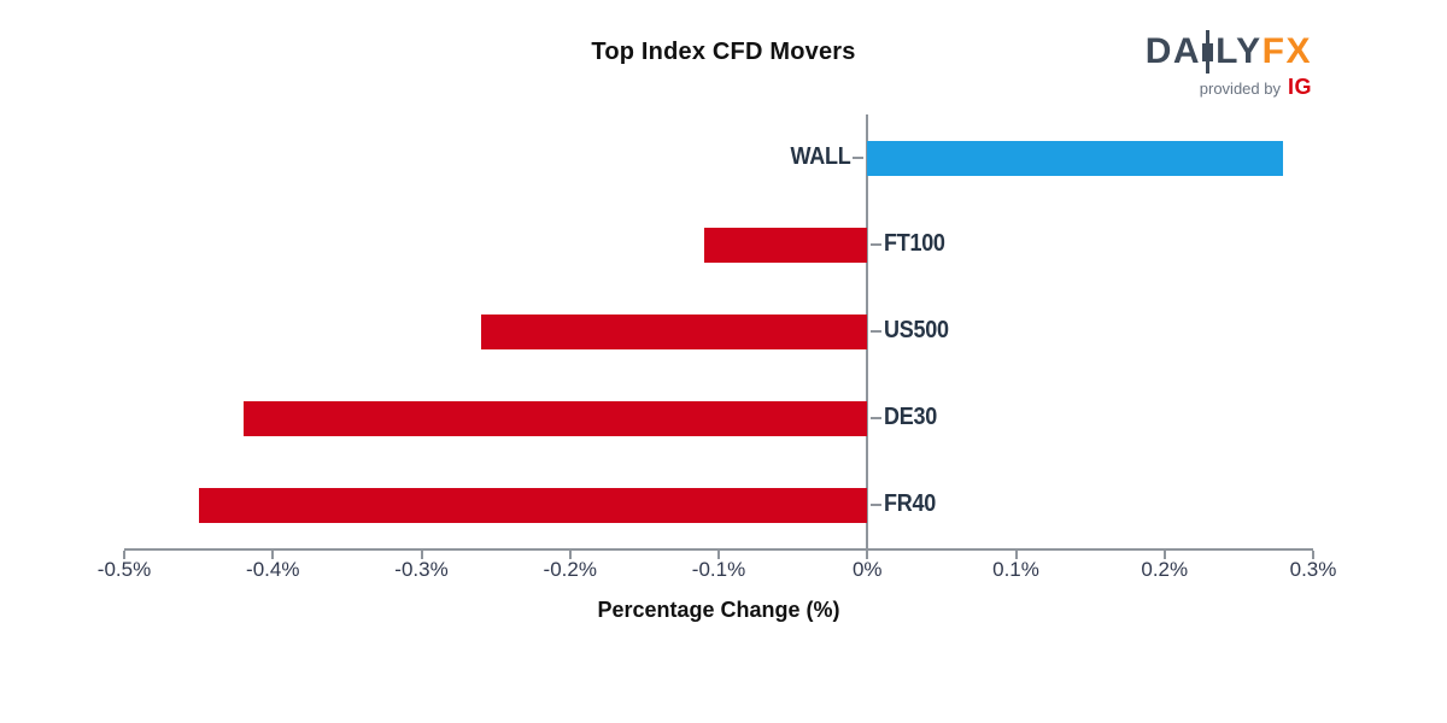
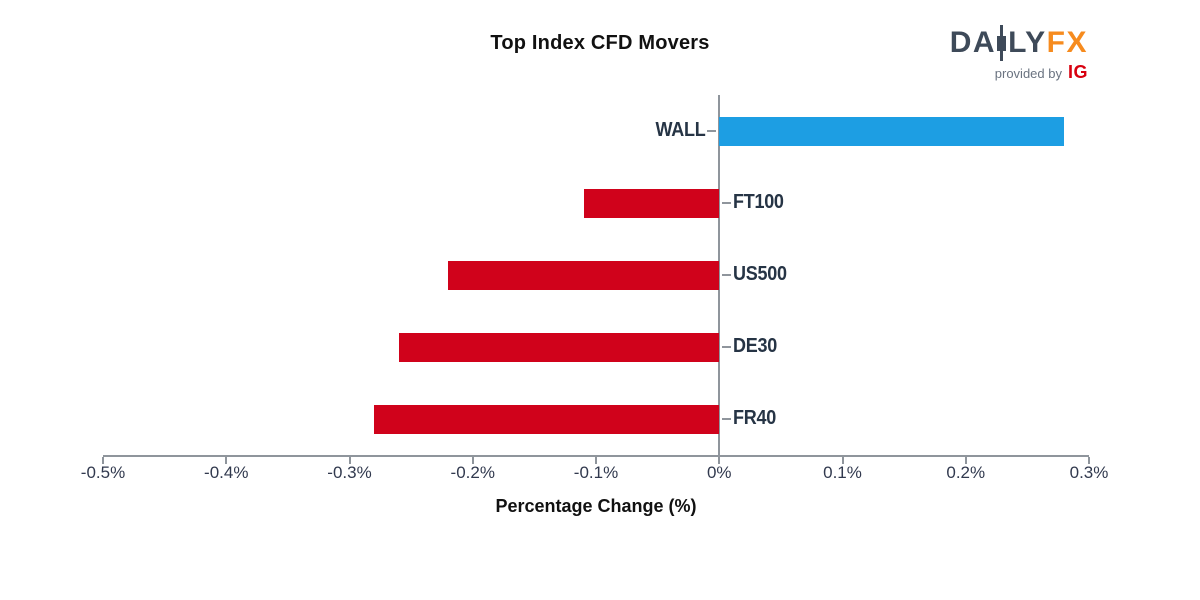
US500: -0.26% -> -0.22%
DE30: -0.42% -> -0.26%
FR40: -0.45% -> -0.28%
